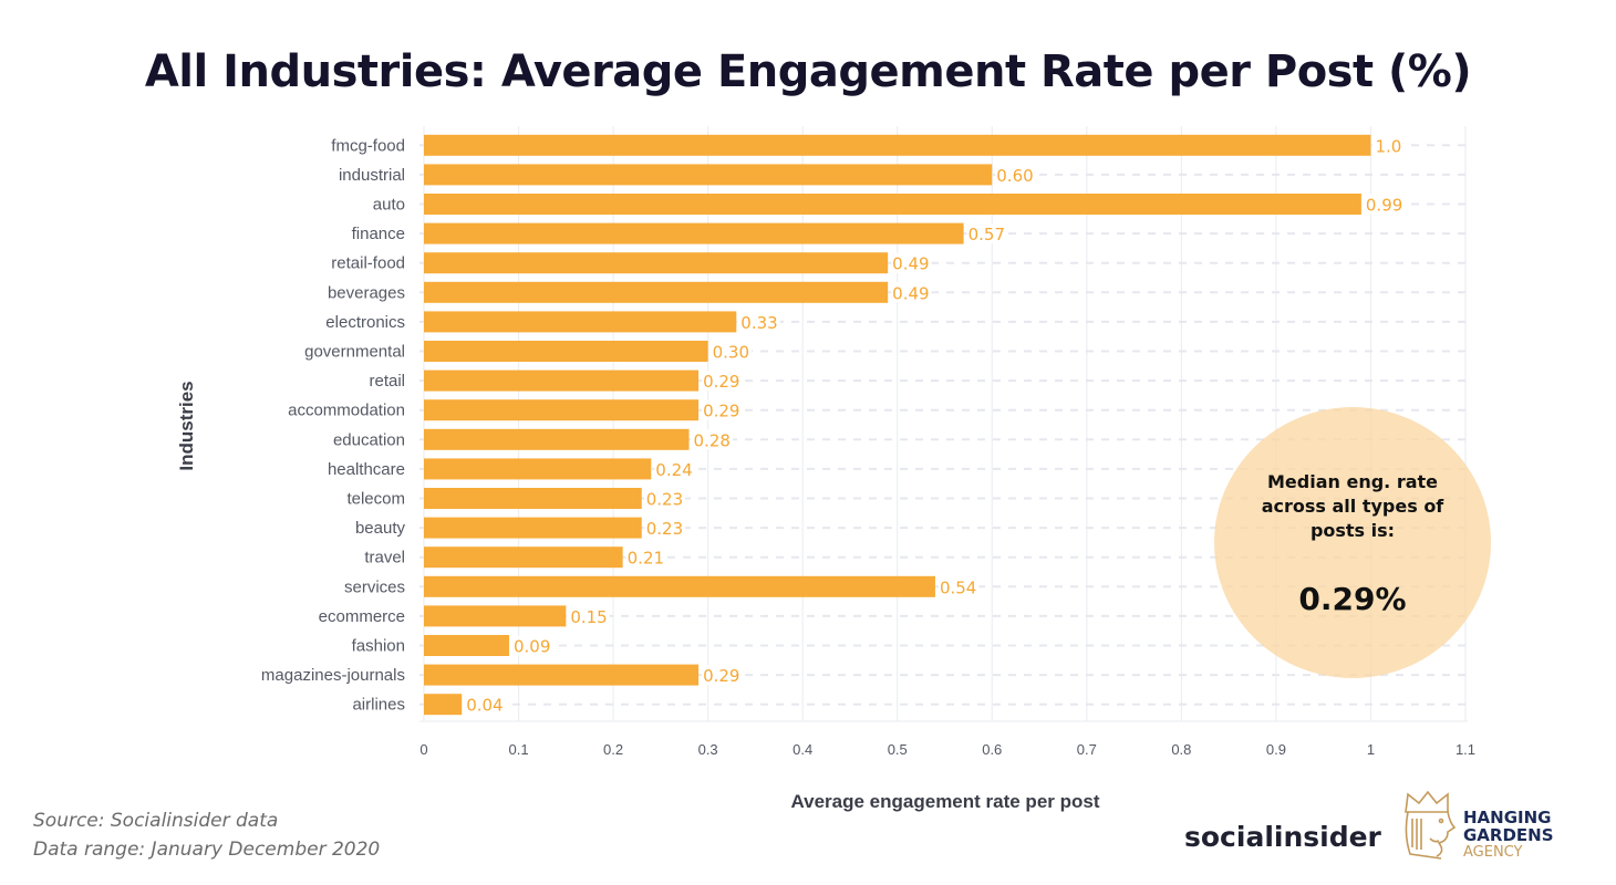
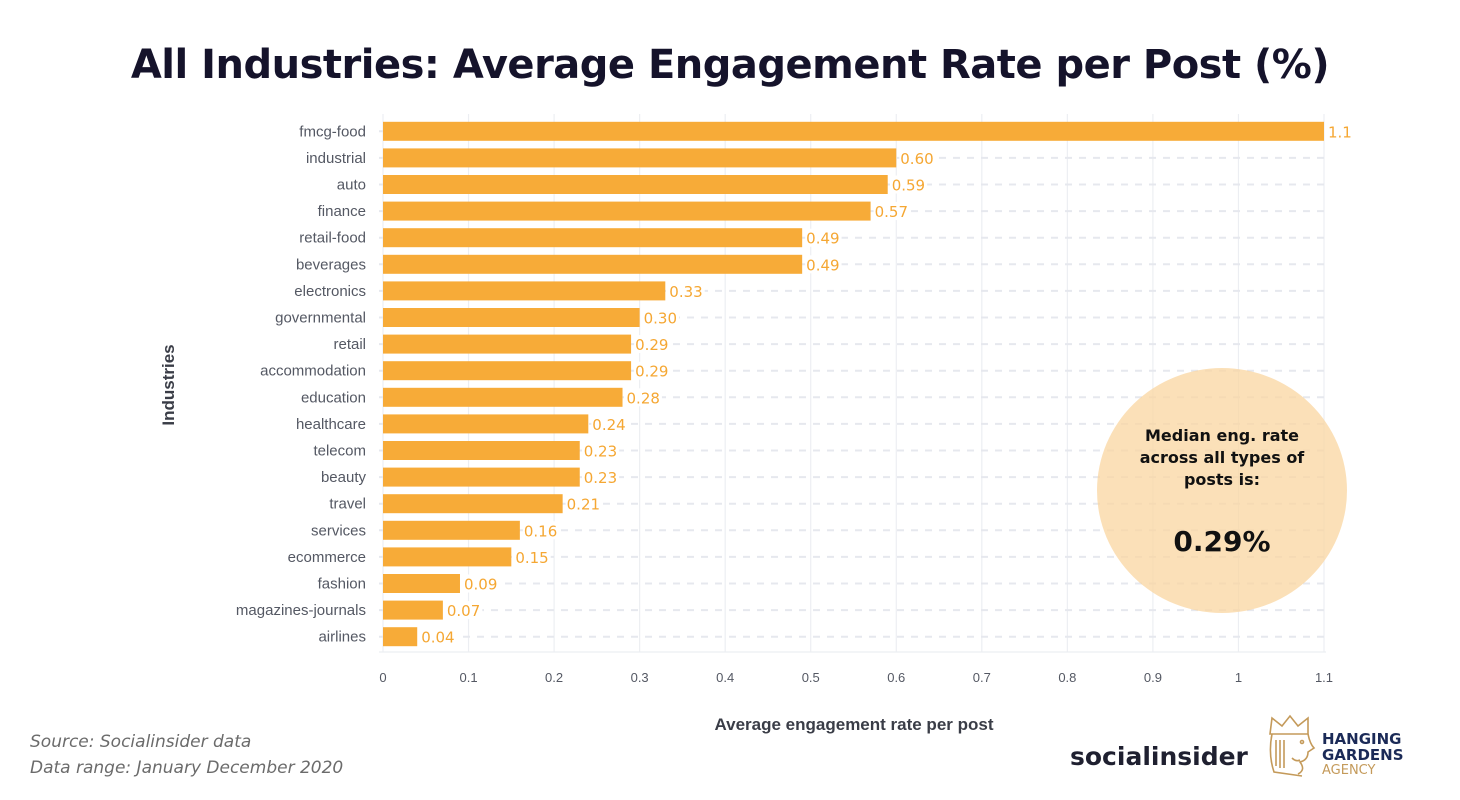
fmcg-food: 1.0 -> 1.1
auto: 0.99 -> 0.59
services: 0.54 -> 0.16
magazines-journals: 0.29 -> 0.07
